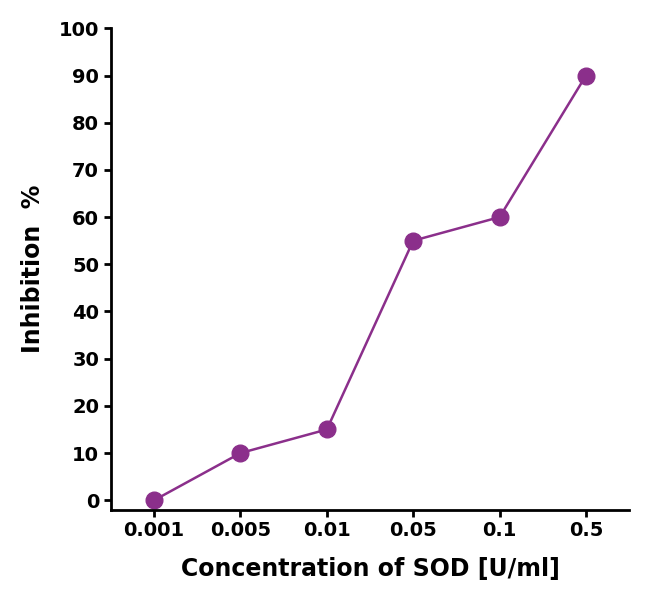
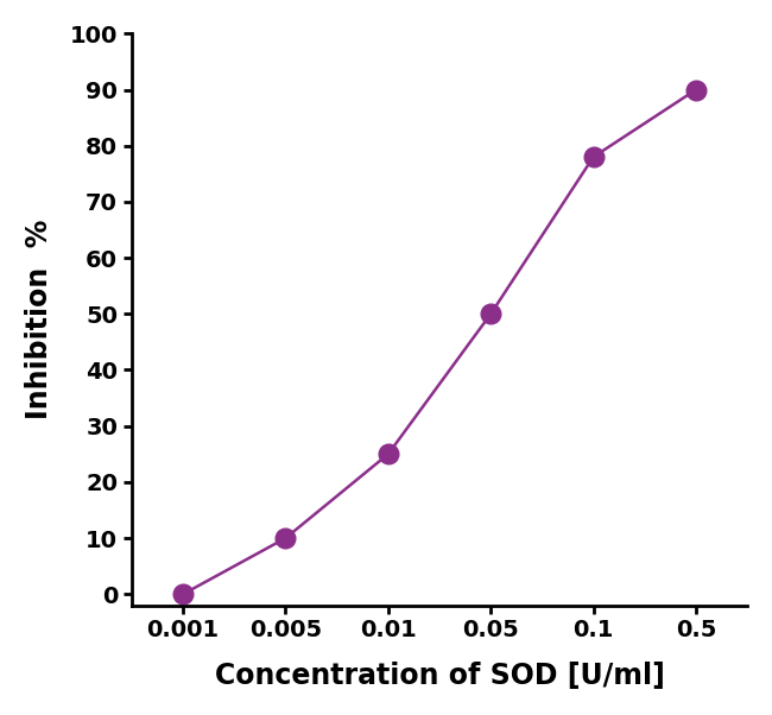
0.01: 15 -> 25
0.05: 55 -> 50
0.1: 60 -> 78
